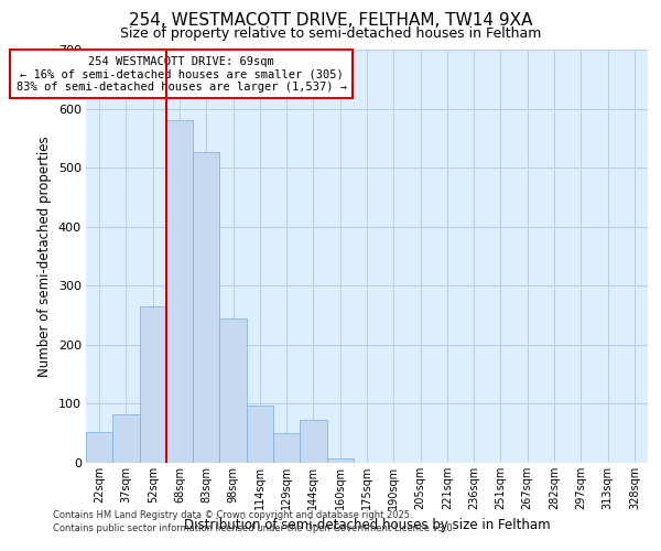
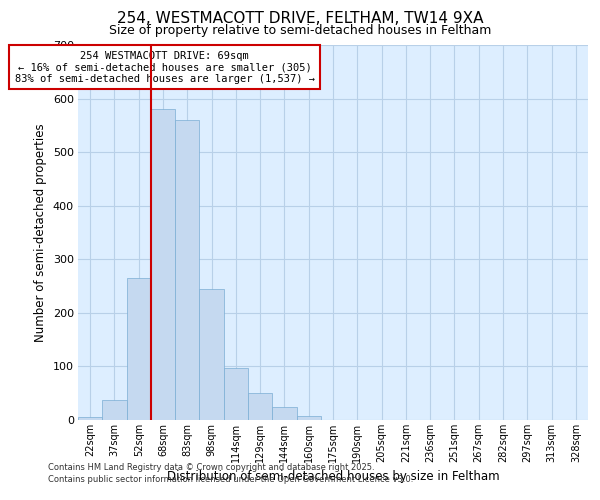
22sqm: 52 -> 5
37sqm: 82 -> 38
83sqm: 526 -> 560
144sqm: 72 -> 25
